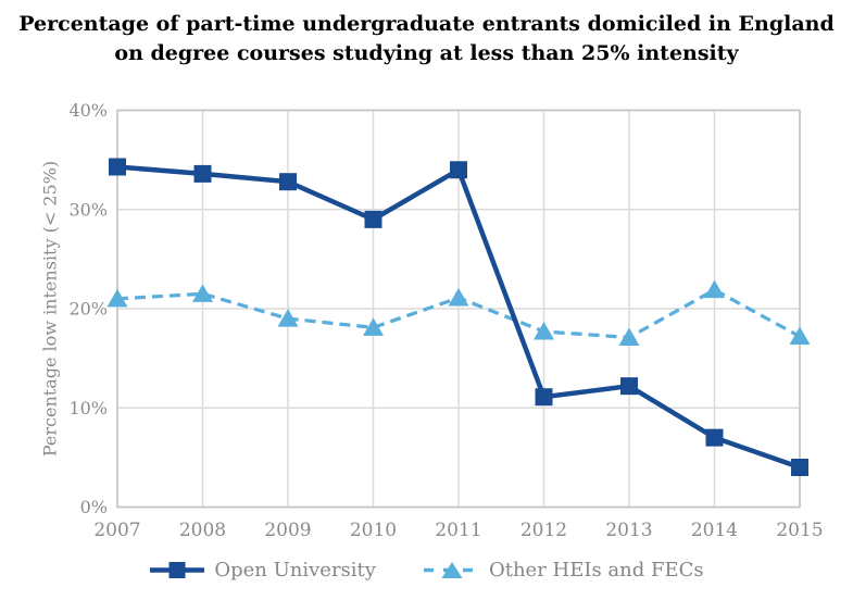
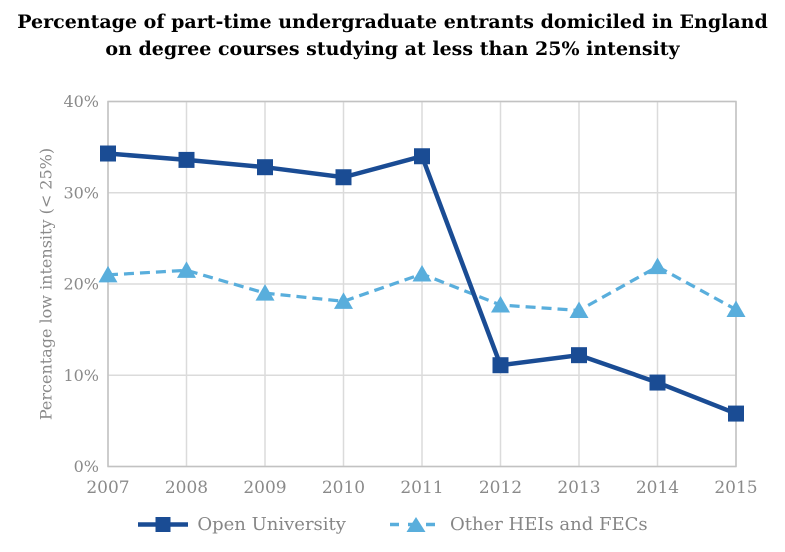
Open University/2010: 29% -> 32%
Open University/2014: 7% -> 9%
Open University/2015: 4% -> 6%
